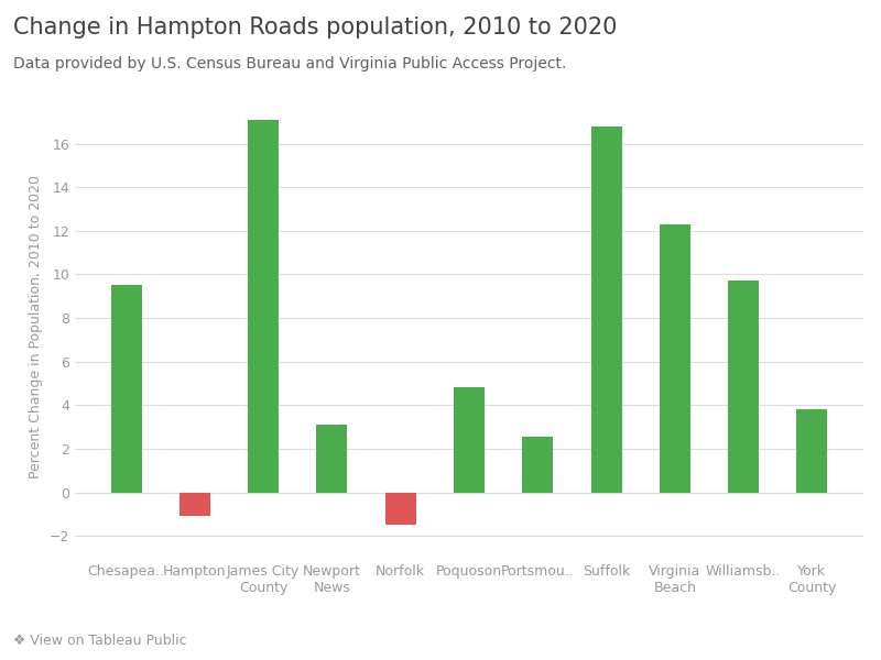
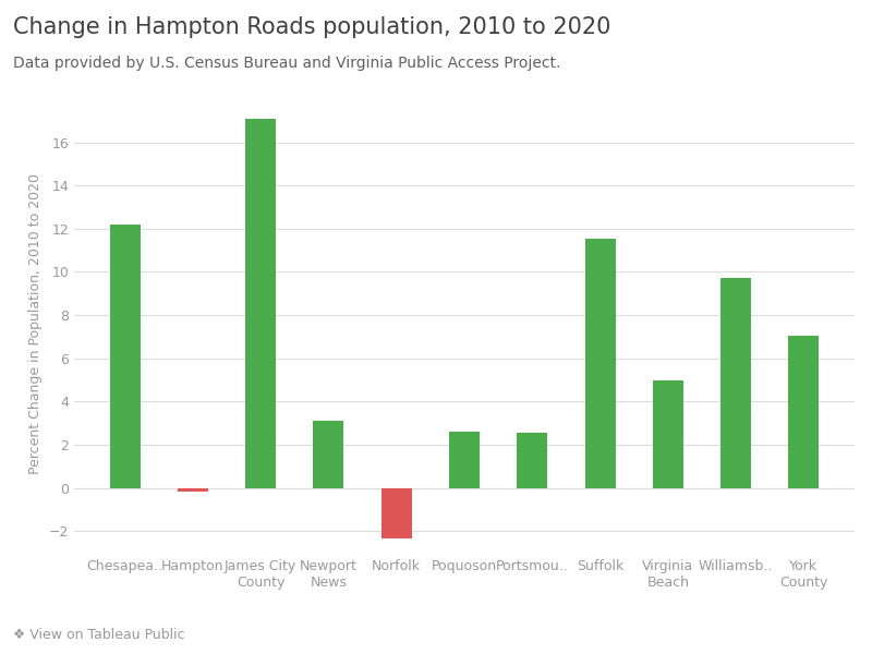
Chesapea..: 9.5 -> 12.2
Hampton: -1.1 -> -0.1
Norfolk: -1.5 -> -2.4
Poquoson: 4.8 -> 2.6
Suffolk: 16.8 -> 11.6
Virginia Beach: 12.3 -> 5.0
York County: 3.8 -> 7.0
